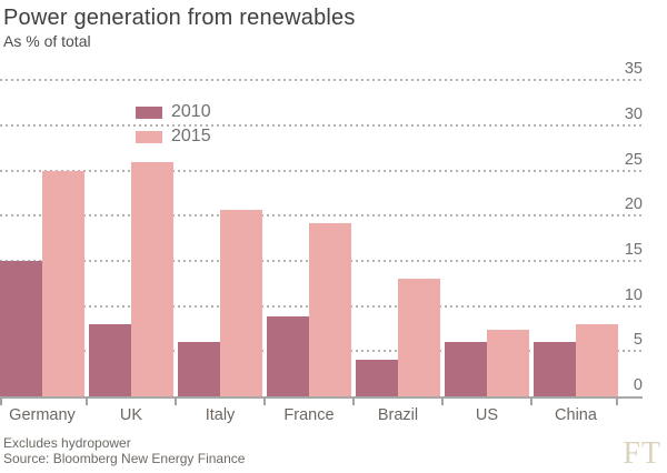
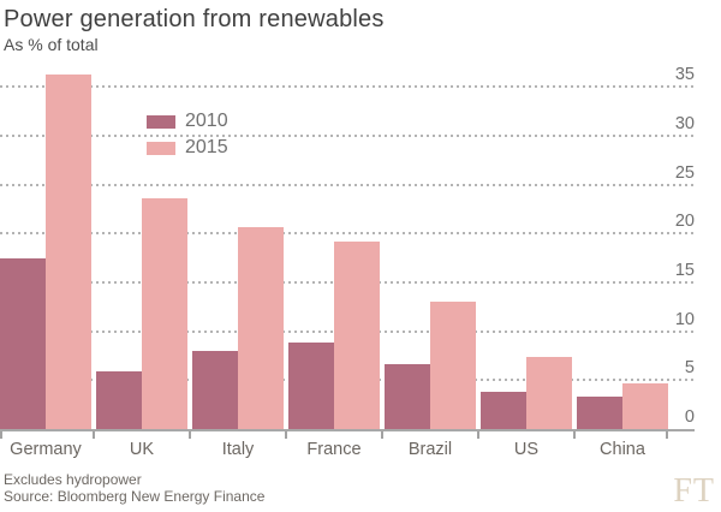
2010/Germany: 15 -> 17
2015/Germany: 25 -> 36
2010/UK: 8 -> 6
2015/UK: 26 -> 24
2010/Italy: 6 -> 8
2010/Brazil: 4 -> 7
2010/US: 6 -> 4
2010/China: 6 -> 3
2015/China: 8 -> 5
